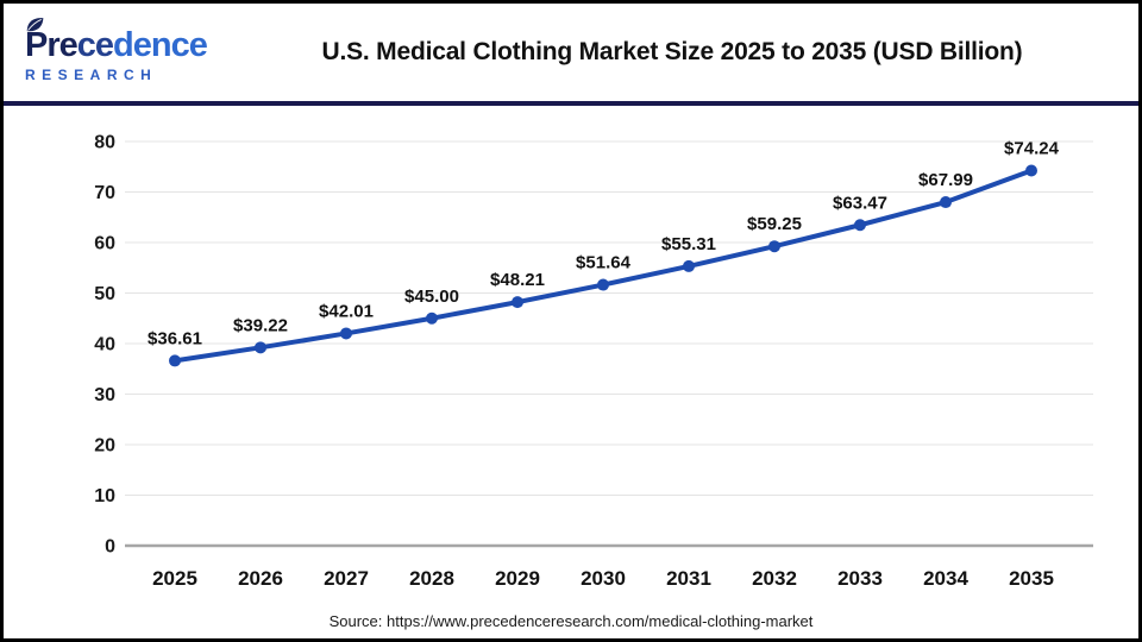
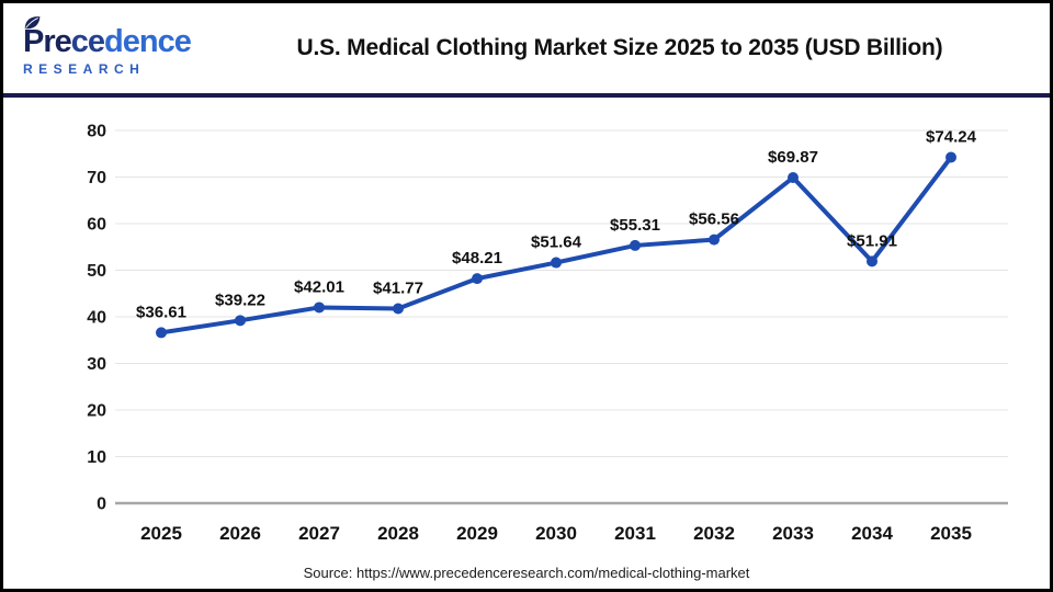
2028: $45.00 -> $41.77
2032: $59.25 -> $56.56
2033: $63.47 -> $69.87
2034: $67.99 -> $51.91
